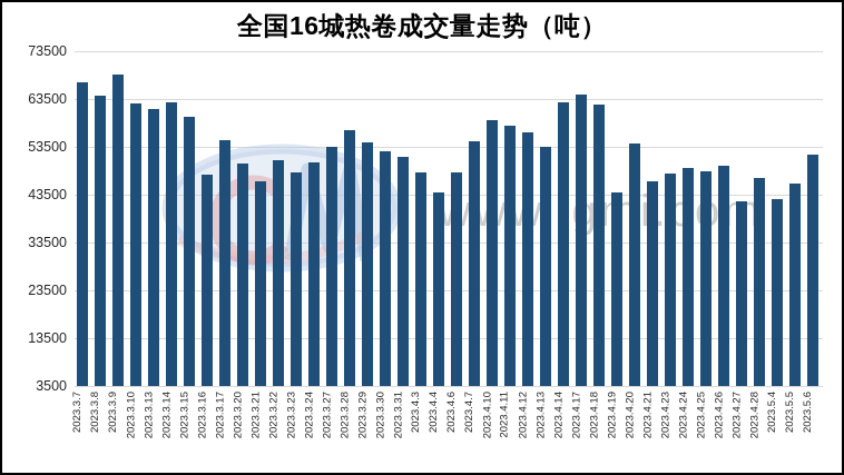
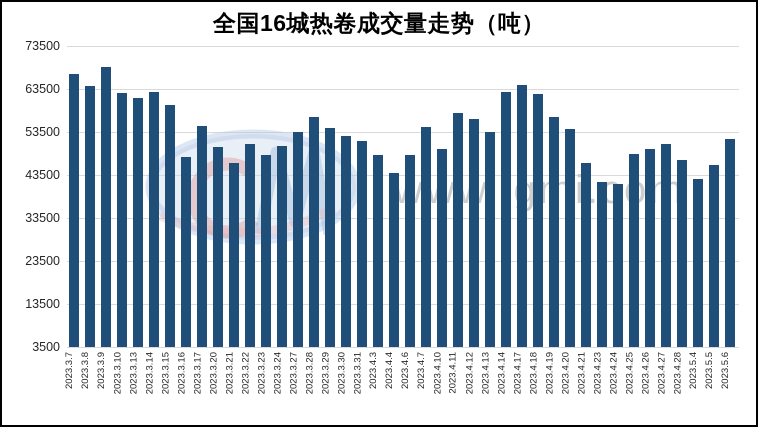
2023.4.10: 59000 -> 50000
2023.4.19: 44000 -> 57000
2023.4.23: 48000 -> 42000
2023.4.24: 49000 -> 42000
2023.4.27: 42000 -> 51000
